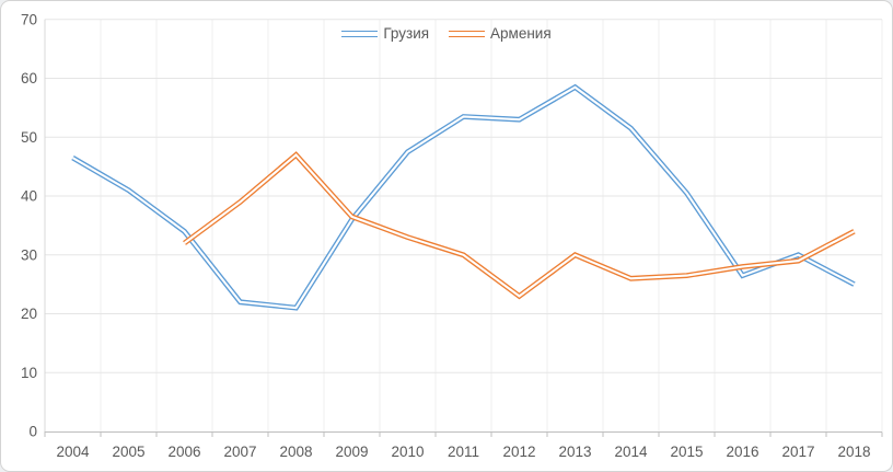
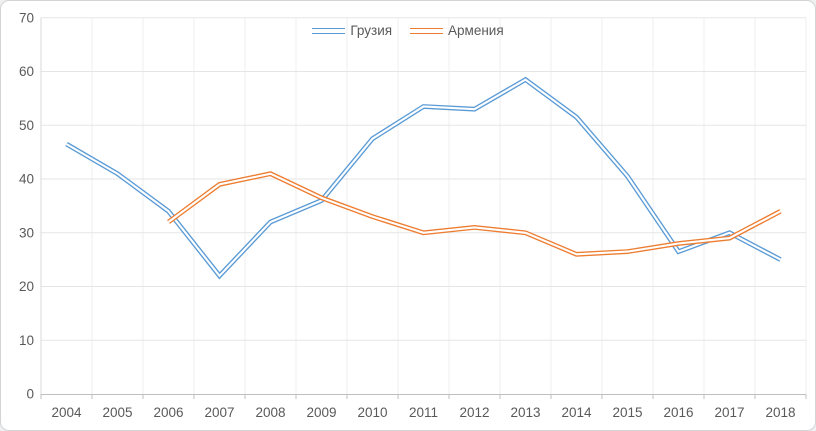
Грузия/2008: 21 -> 32
Армения/2008: 47 -> 41
Армения/2012: 23 -> 31
